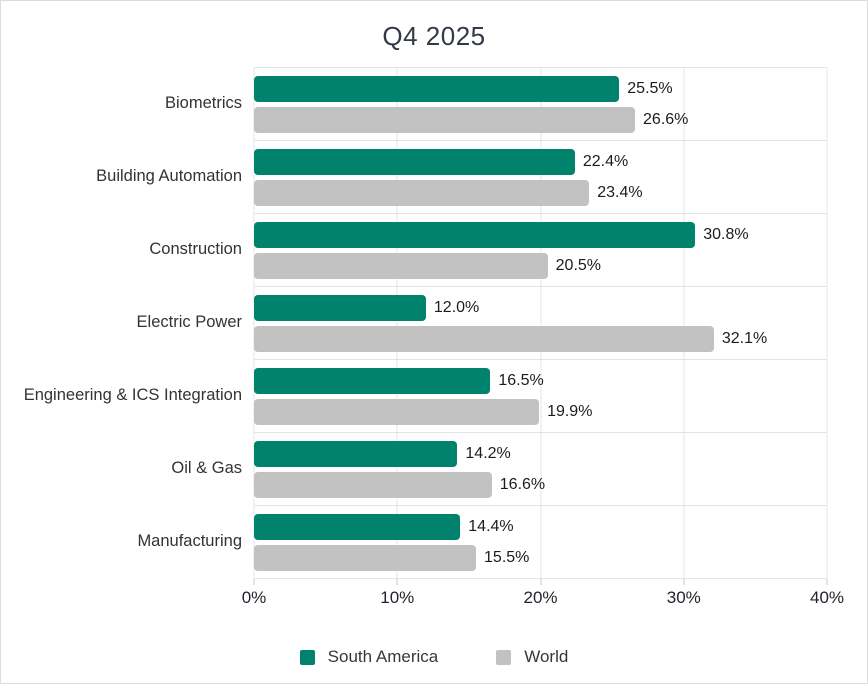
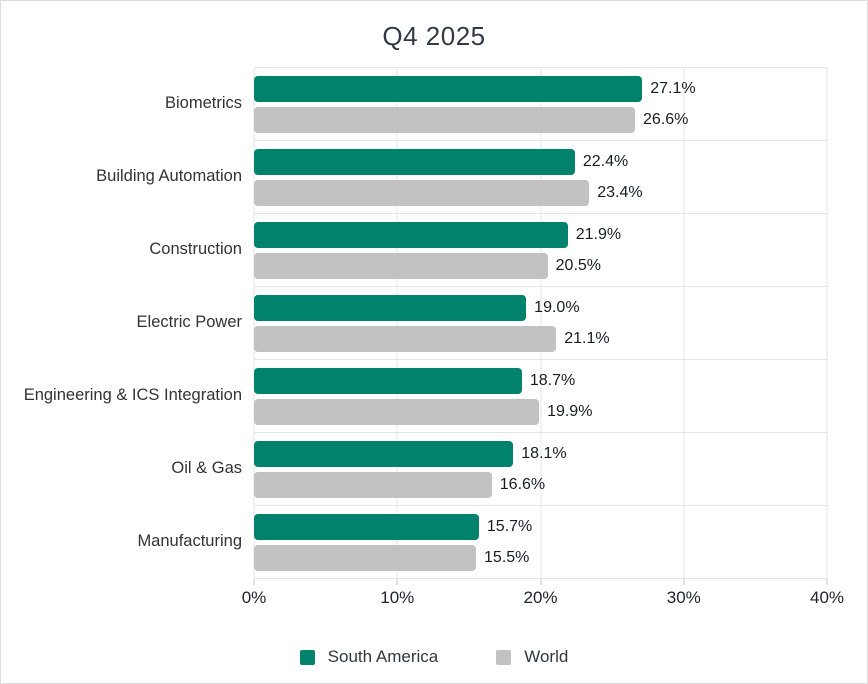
South America/Biometrics: 25.5% -> 27.1%
South America/Construction: 30.8% -> 21.9%
South America/Electric Power: 12.0% -> 19.0%
World/Electric Power: 32.1% -> 21.1%
South America/Engineering & ICS Integration: 16.5% -> 18.7%
South America/Oil & Gas: 14.2% -> 18.1%
South America/Manufacturing: 14.4% -> 15.7%
